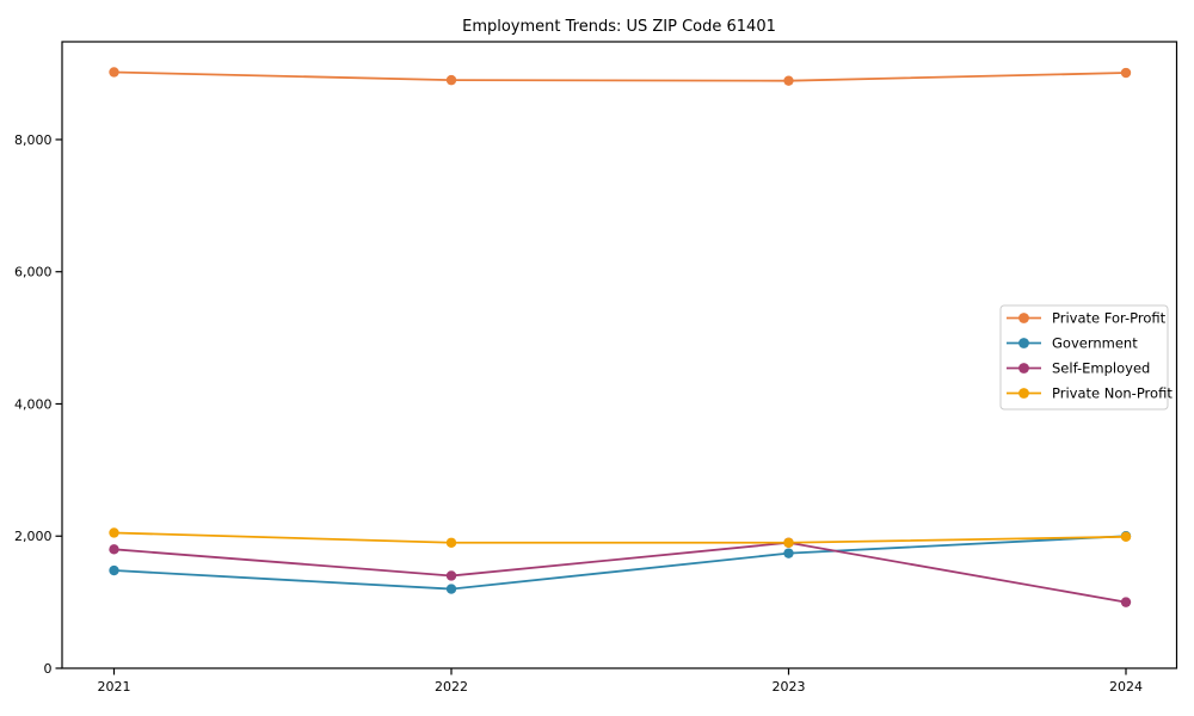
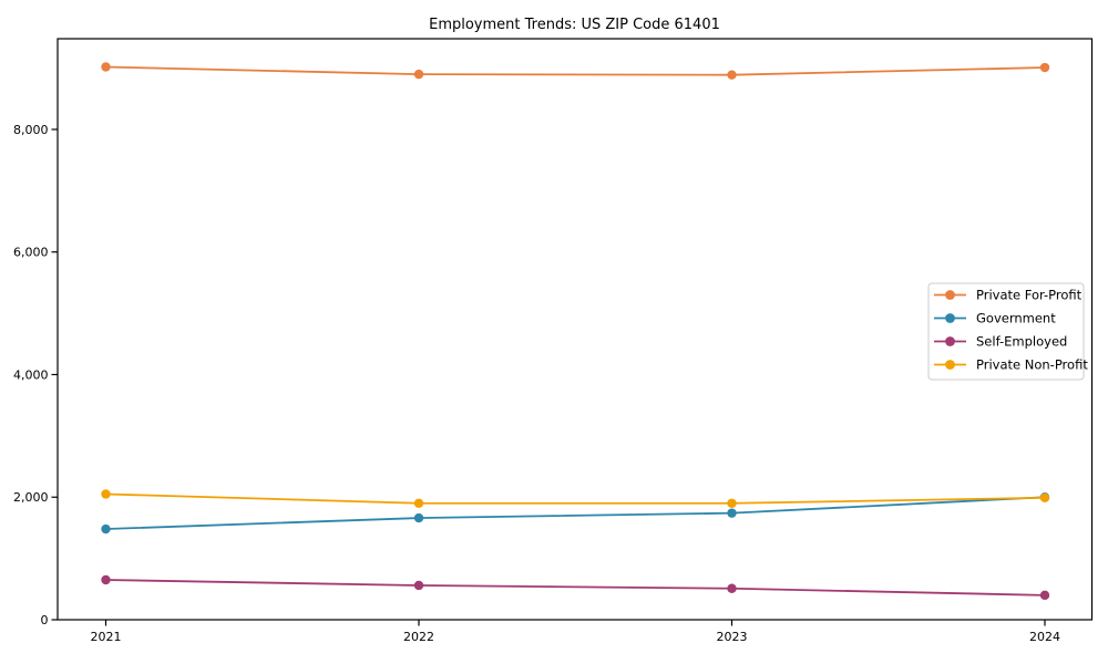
Self-Employed/2021: 1800 -> 600
Government/2022: 1200 -> 1700
Self-Employed/2022: 1400 -> 600
Self-Employed/2023: 1900 -> 500
Self-Employed/2024: 1000 -> 400
